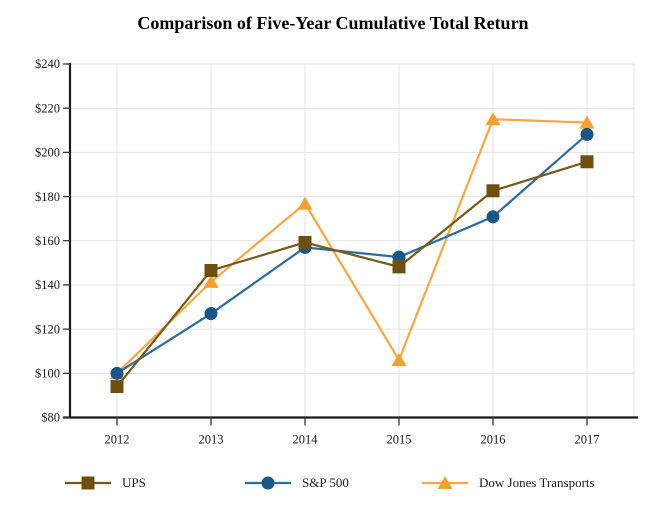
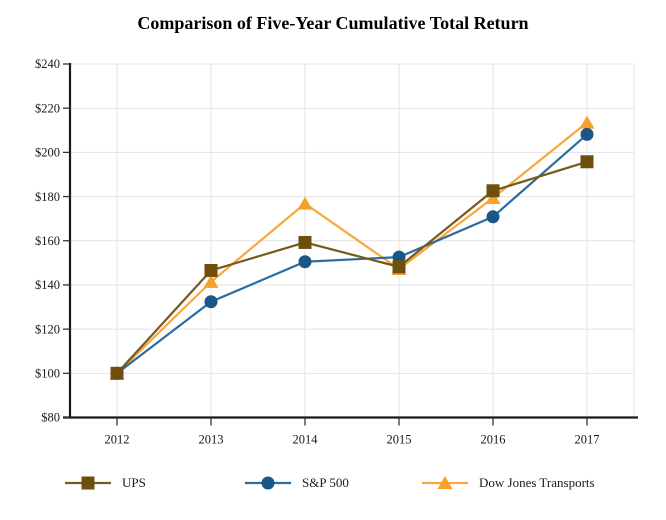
UPS/2012: $94 -> $100
S&P 500/2013: $127 -> $132
S&P 500/2014: $157 -> $151
Dow Jones Transports/2015: $106 -> $147
Dow Jones Transports/2016: $215 -> $179
